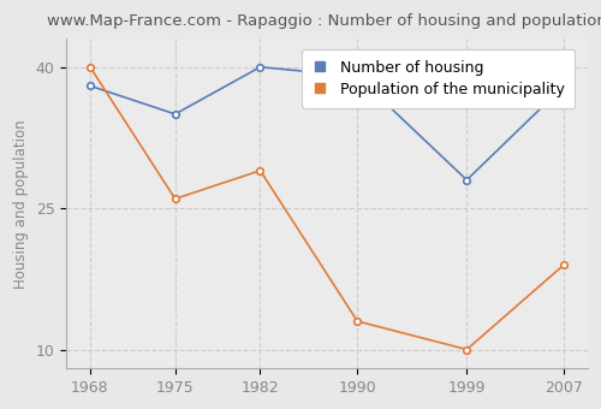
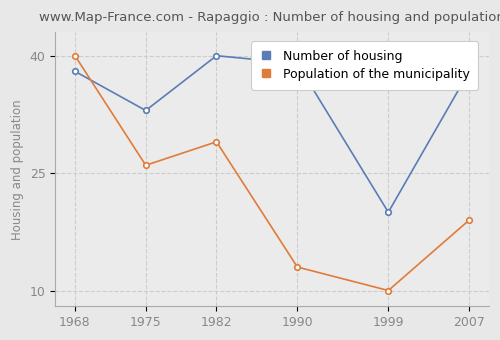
Number of housing/1975: 35 -> 33
Number of housing/1999: 28 -> 20
